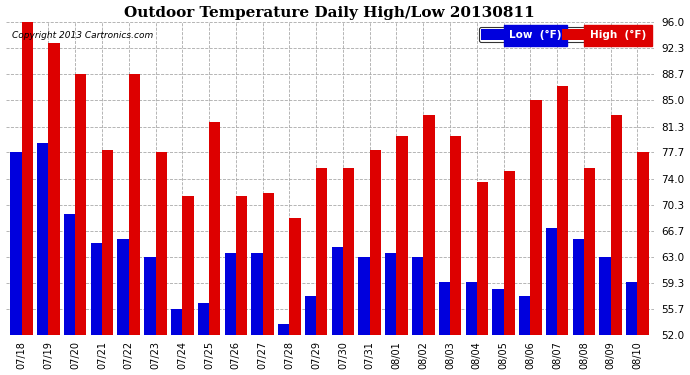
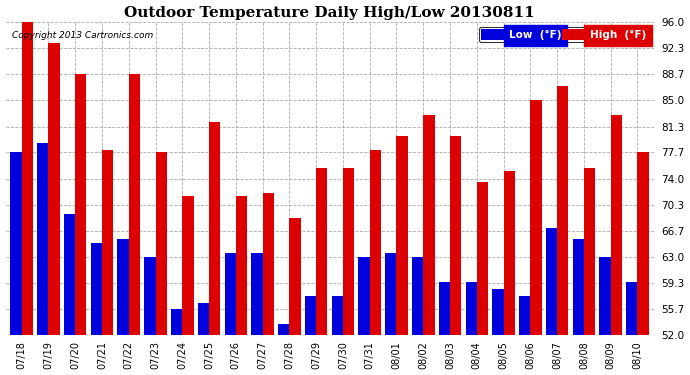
Low (°F)/07/30: 64.4 -> 57.5
